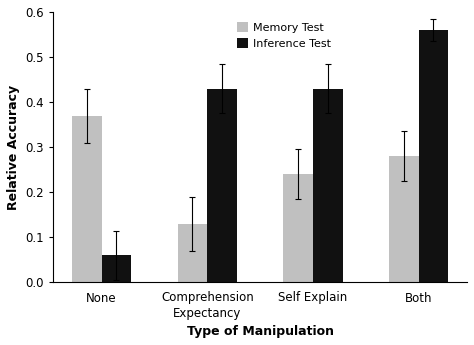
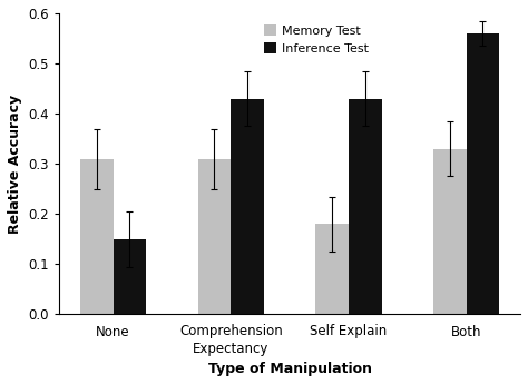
Memory Test/None: 0.37 -> 0.31
Inference Test/None: 0.06 -> 0.15
Memory Test/Comprehension Expectancy: 0.13 -> 0.31
Memory Test/Self Explain: 0.24 -> 0.18
Memory Test/Both: 0.28 -> 0.33
